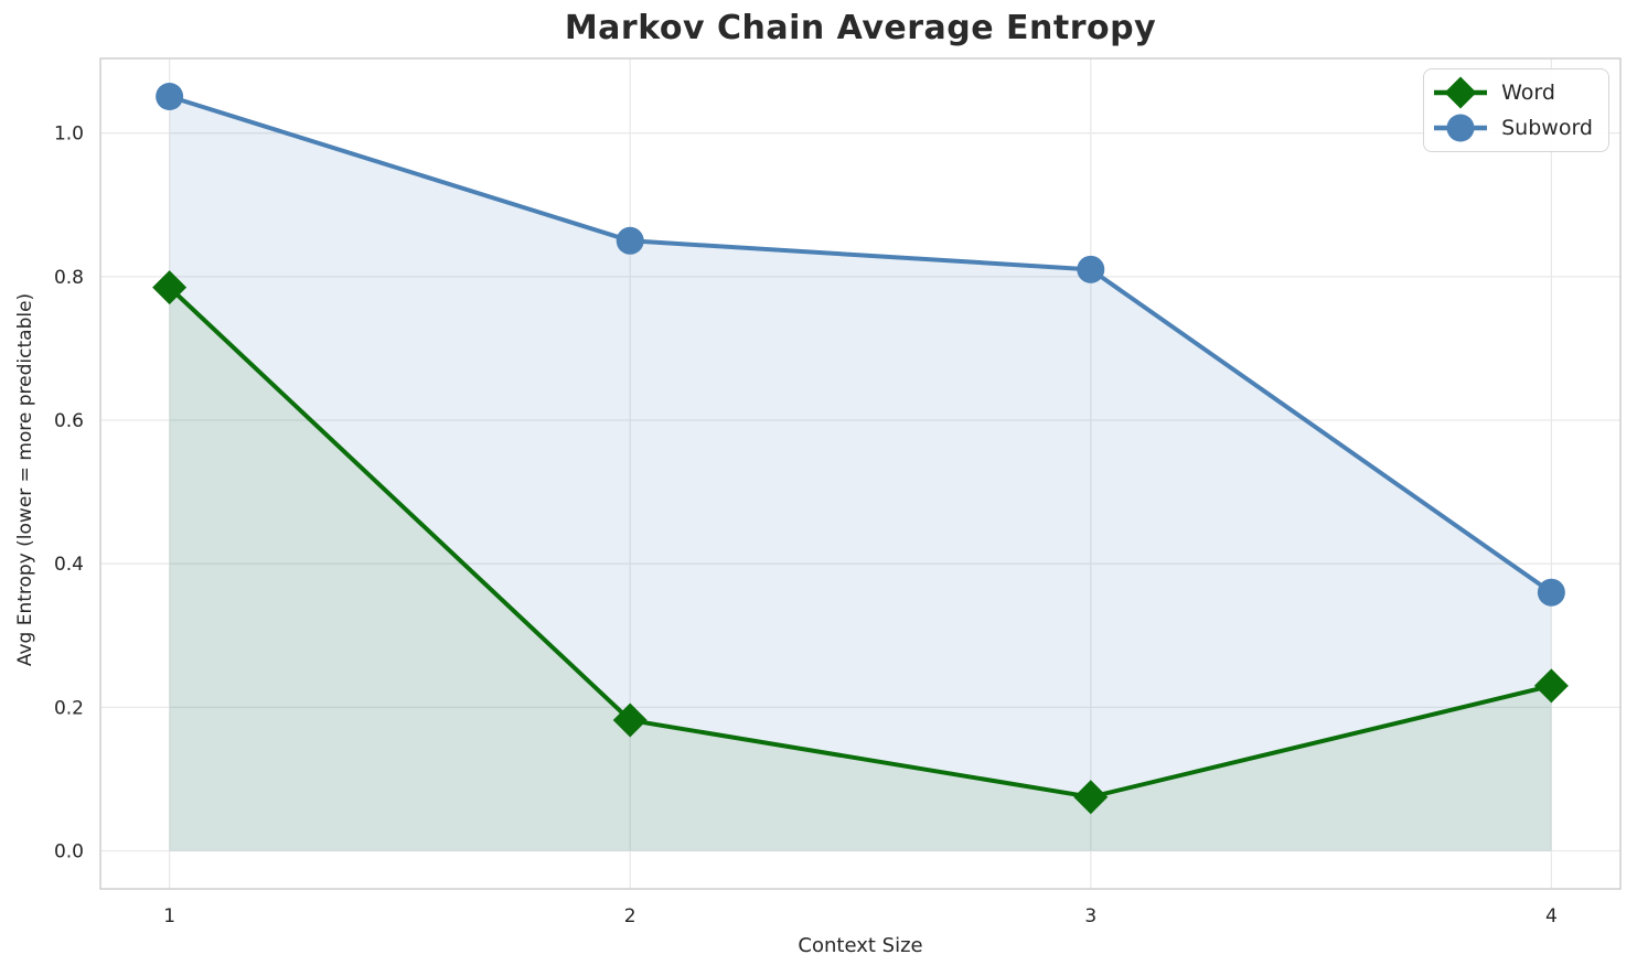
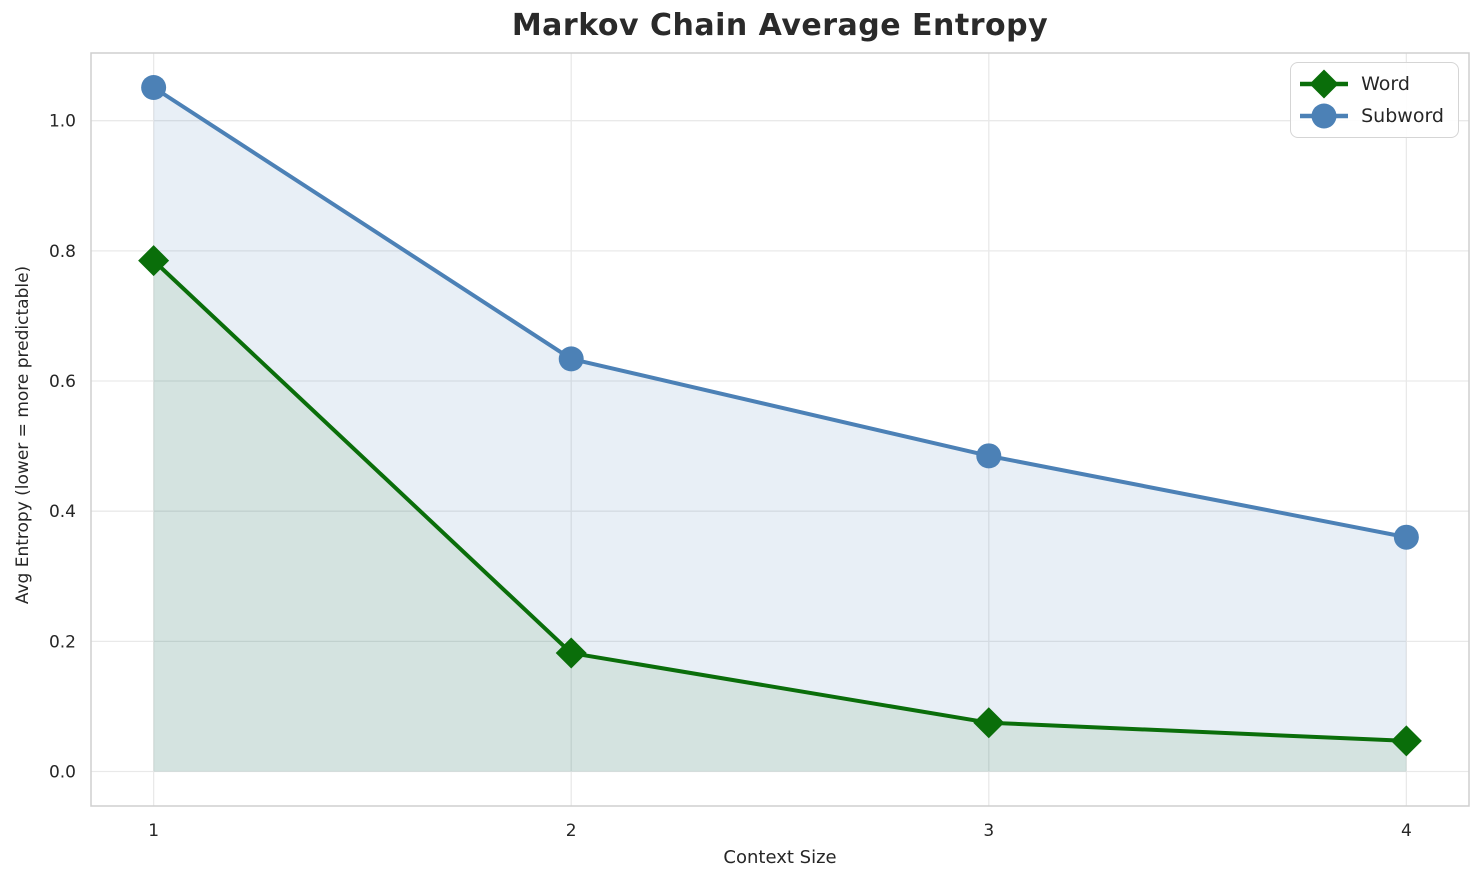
Subword/2: 0.85 -> 0.63
Subword/3: 0.81 -> 0.48
Word/4: 0.23 -> 0.05
